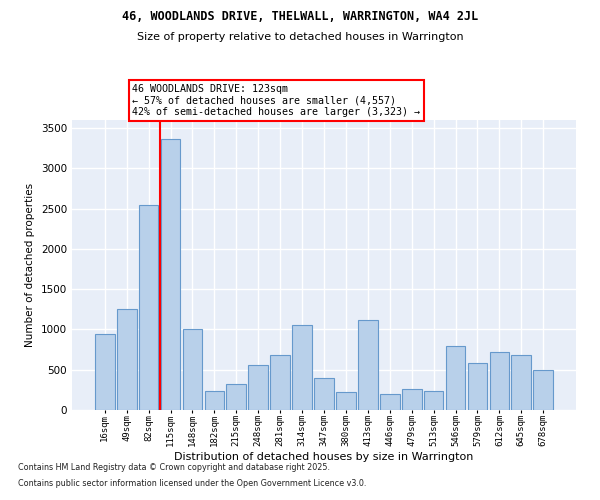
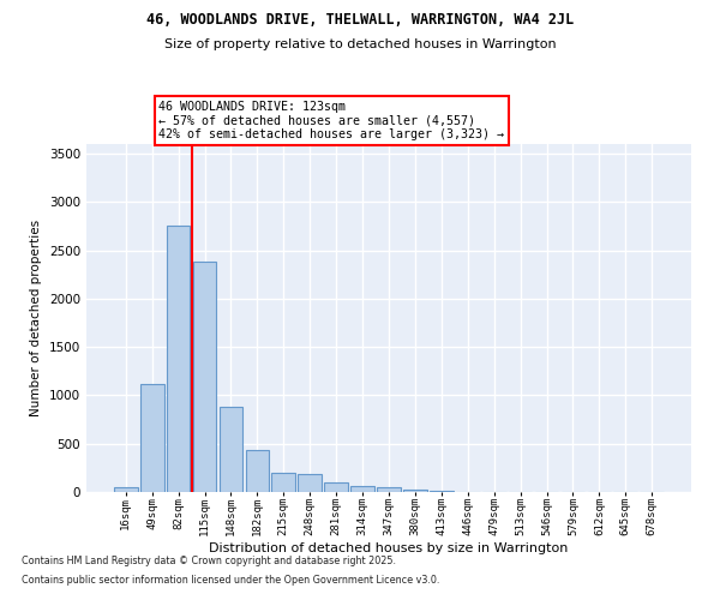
16sqm: 940 -> 60
49sqm: 1260 -> 1120
82sqm: 2540 -> 2750
115sqm: 3360 -> 2380
148sqm: 1000 -> 880
182sqm: 240 -> 430
215sqm: 320 -> 200
248sqm: 560 -> 190
281sqm: 680 -> 100
314sqm: 1060 -> 60
347sqm: 400 -> 50
380sqm: 220 -> 20
413sqm: 1120 -> 10
446sqm: 200 -> 0
479sqm: 260 -> 0
513sqm: 240 -> 0
546sqm: 800 -> 0
579sqm: 580 -> 0
612sqm: 720 -> 0
645sqm: 680 -> 0
678sqm: 500 -> 0
